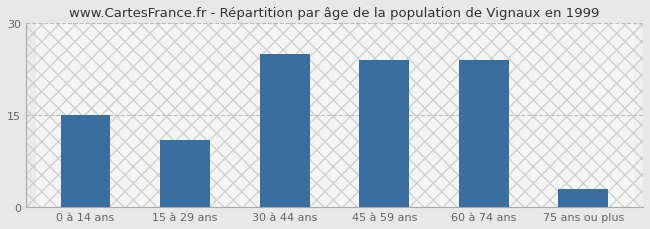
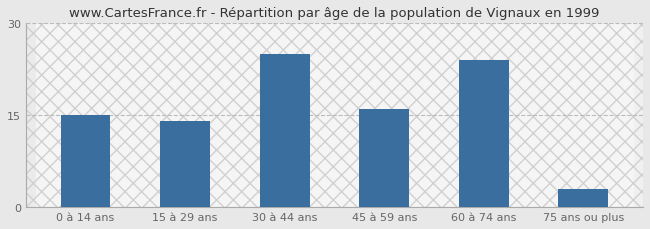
15 à 29 ans: 11 -> 14
45 à 59 ans: 24 -> 16
